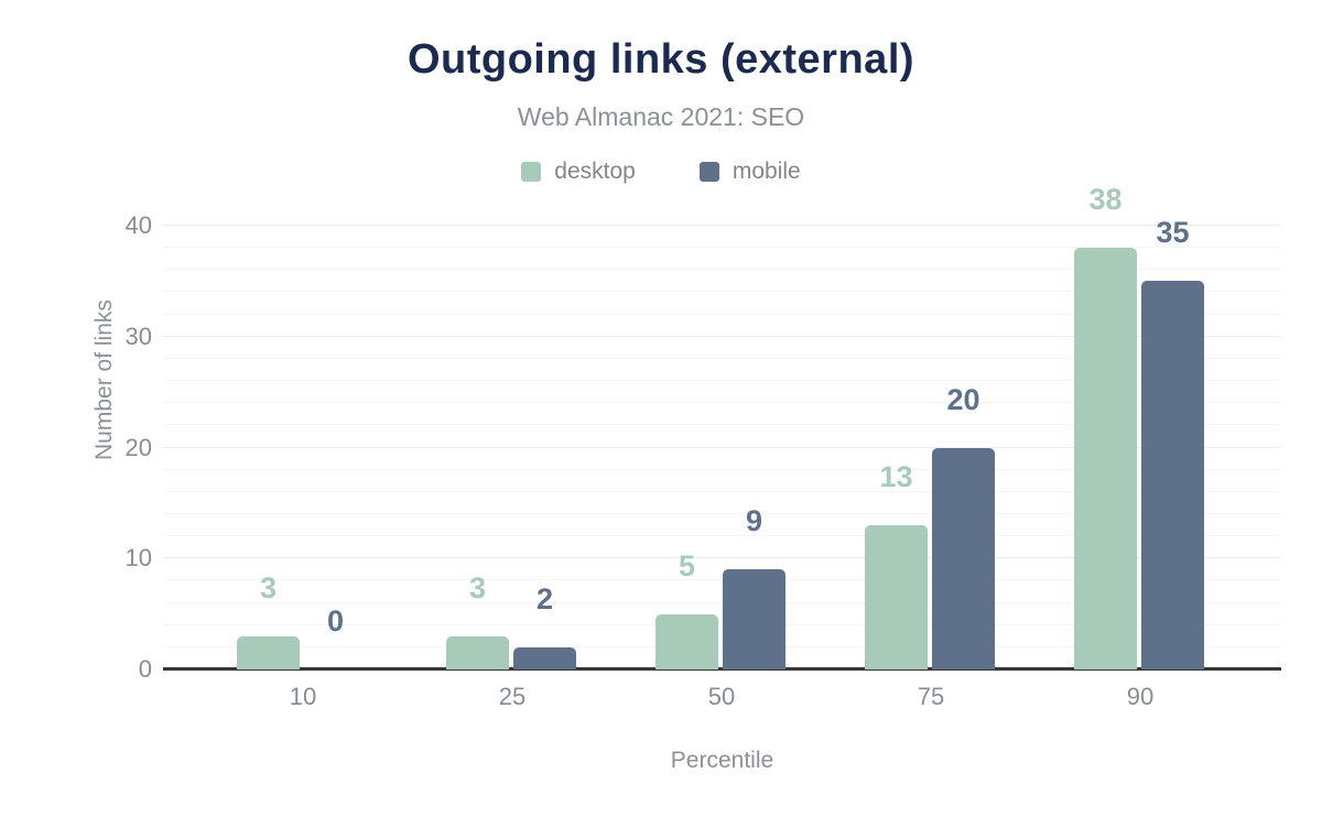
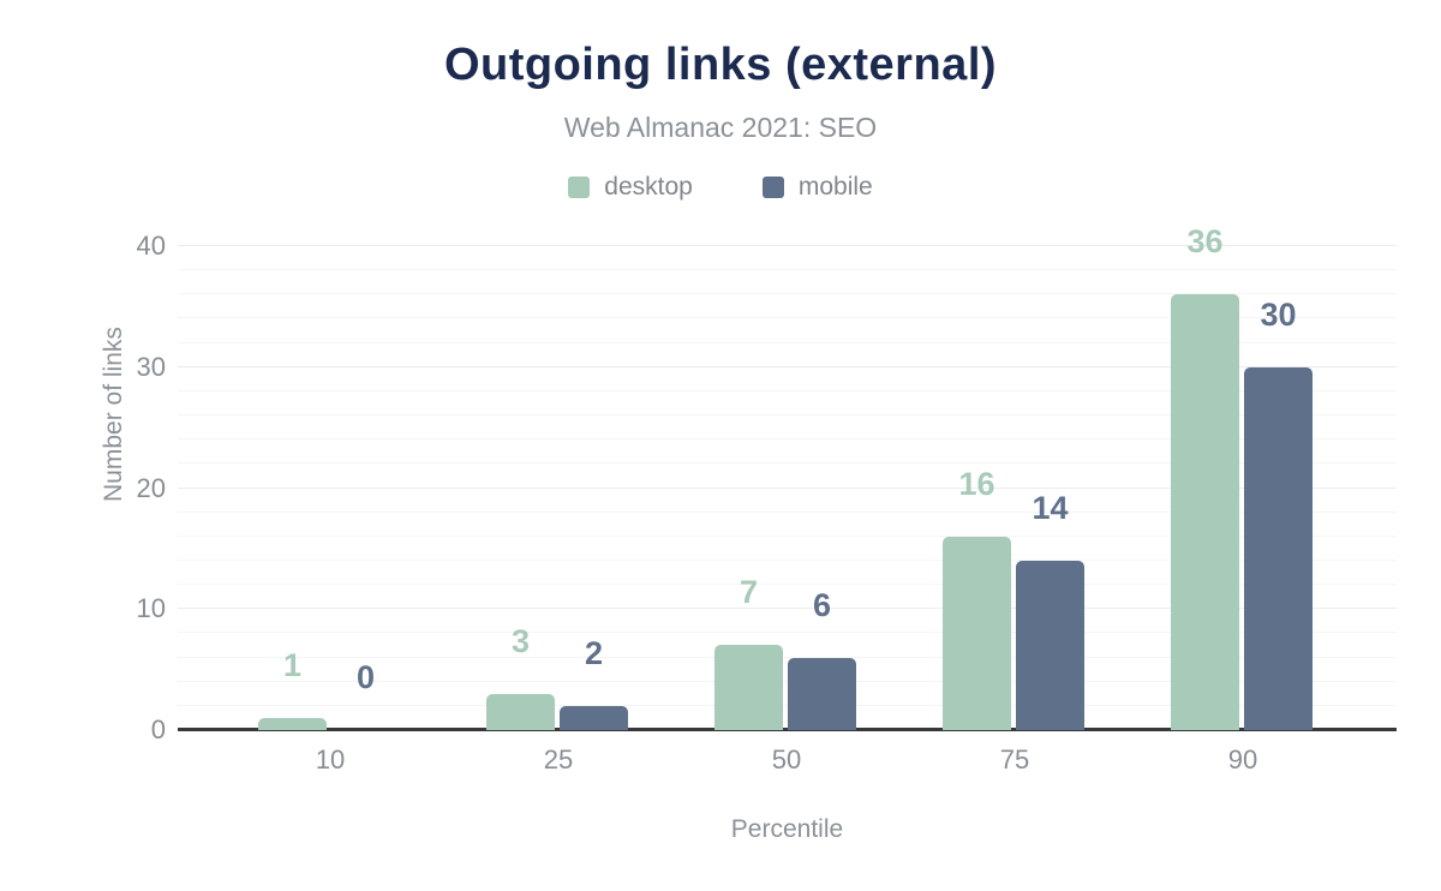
desktop/10: 3 -> 1
desktop/50: 5 -> 7
mobile/50: 9 -> 6
desktop/75: 13 -> 16
mobile/75: 20 -> 14
desktop/90: 38 -> 36
mobile/90: 35 -> 30
